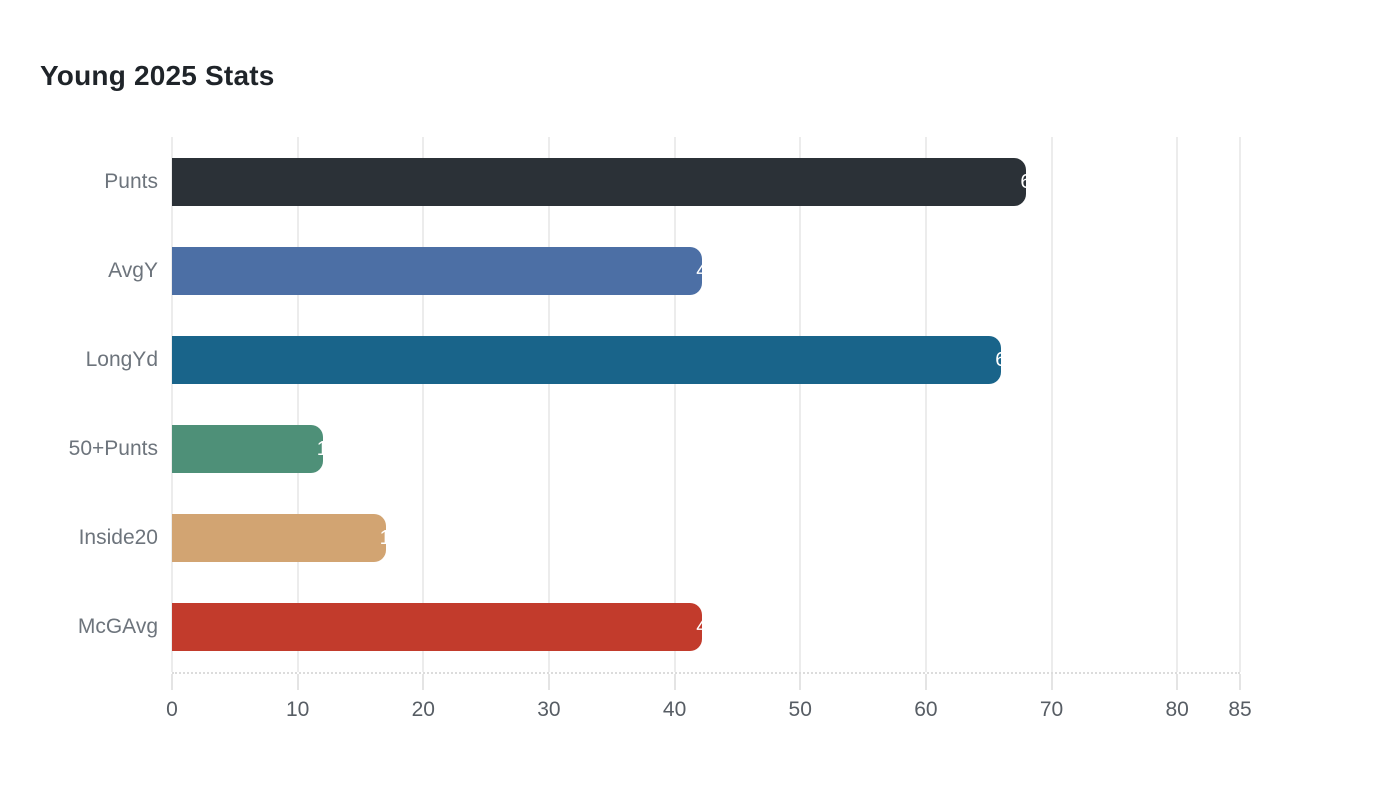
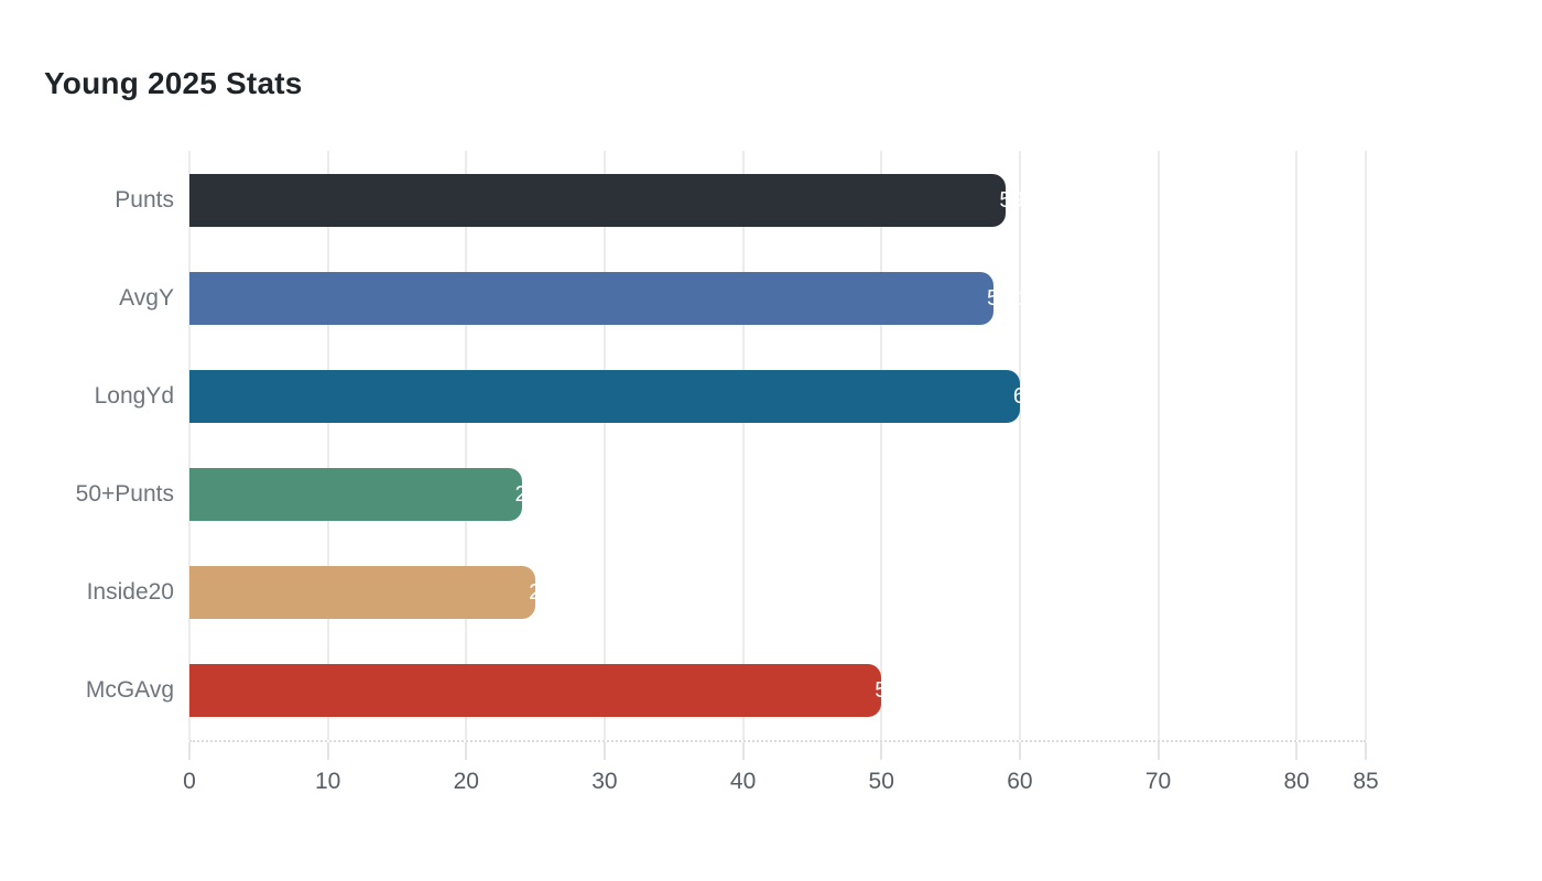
Punts: 68 -> 59
AvgY: 42.2 -> 58.1
LongYd: 66 -> 60
50+Punts: 12 -> 24
Inside20: 17 -> 25
McGAvg: 42.2 -> 50.0
